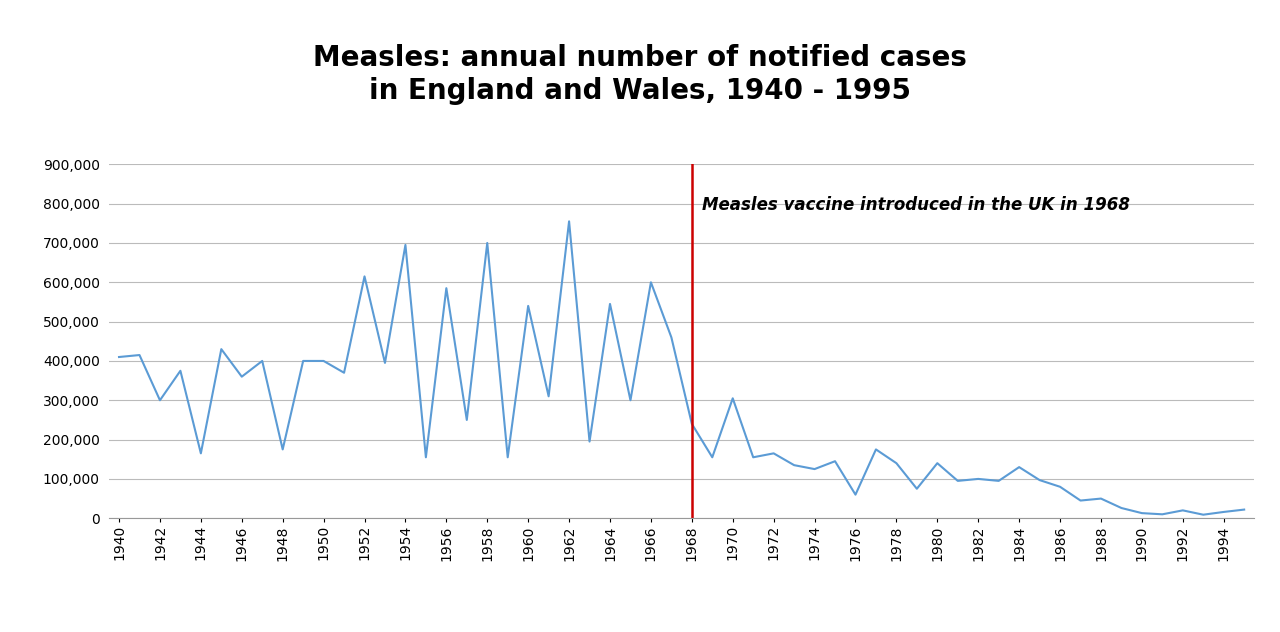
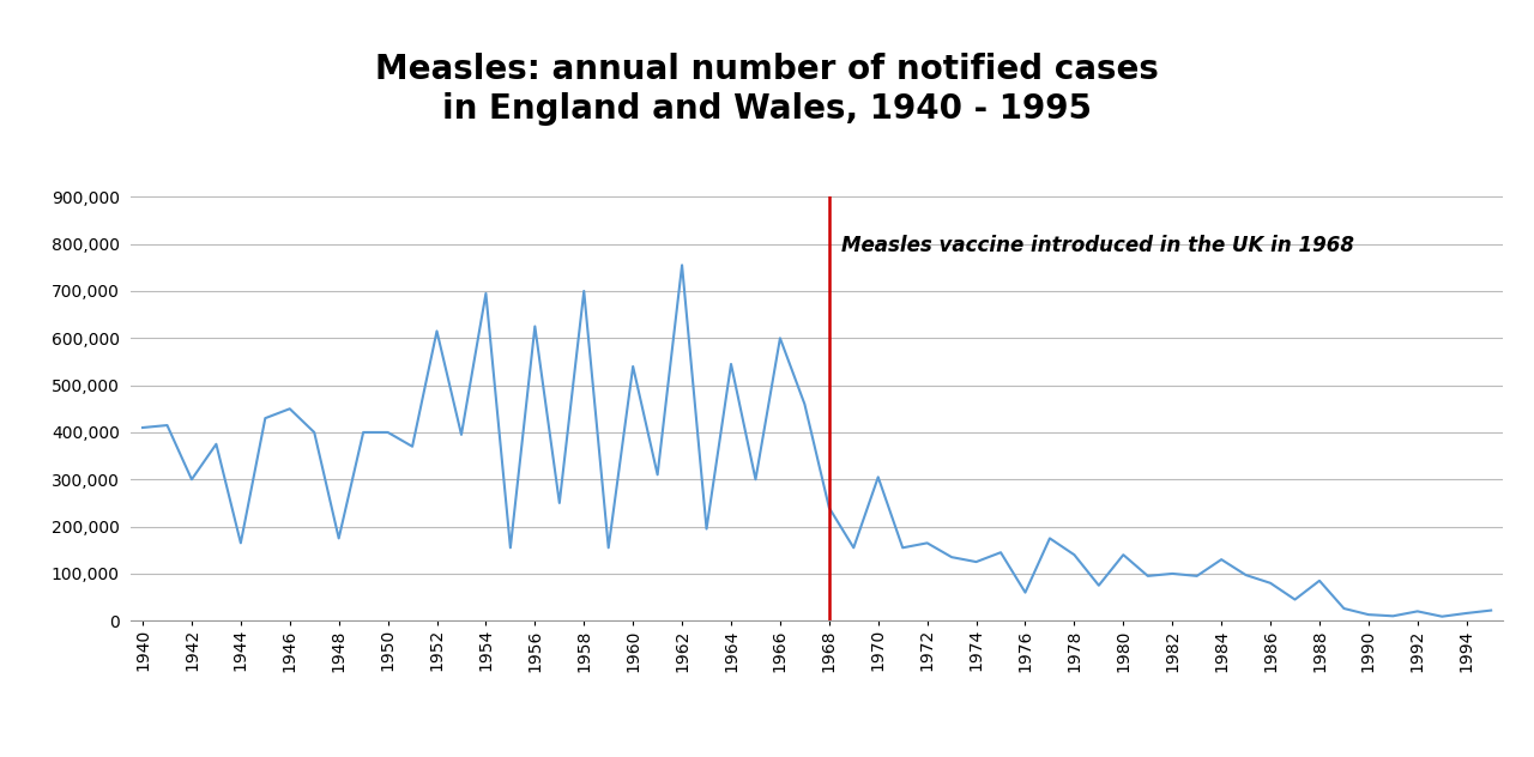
1946: 360,000 -> 450,000
1956: 585,000 -> 625,000
1988: 50,000 -> 85,000
